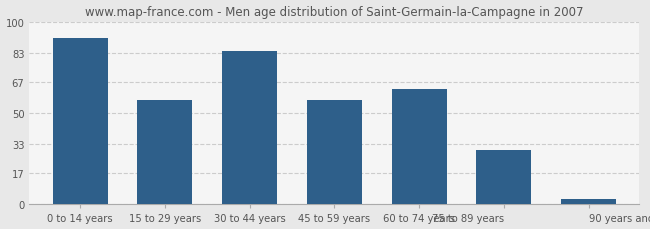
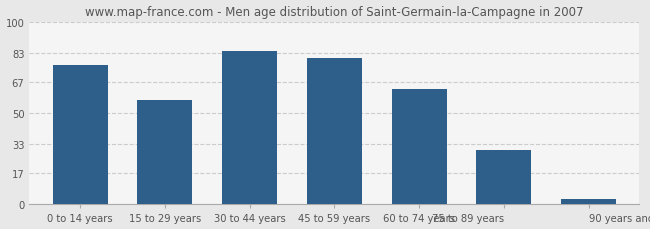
0 to 14 years: 91 -> 76
45 to 59 years: 57 -> 80
